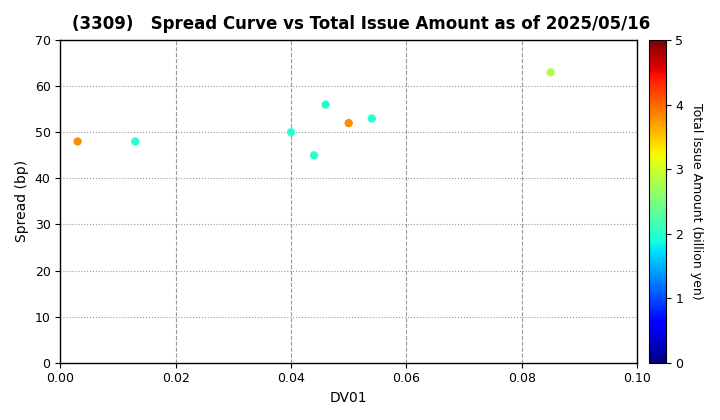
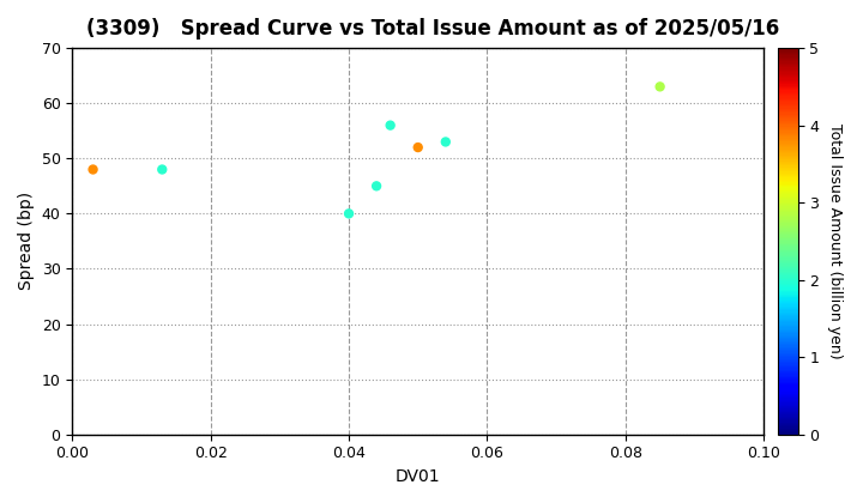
0.04: 50 -> 40
